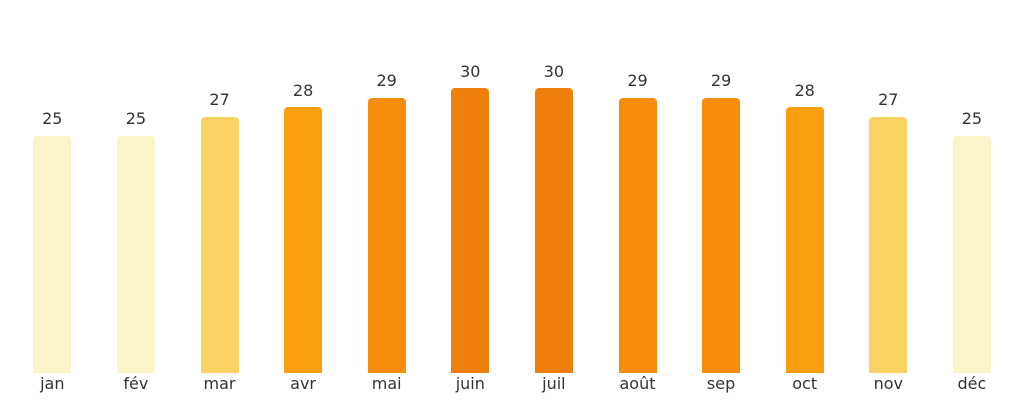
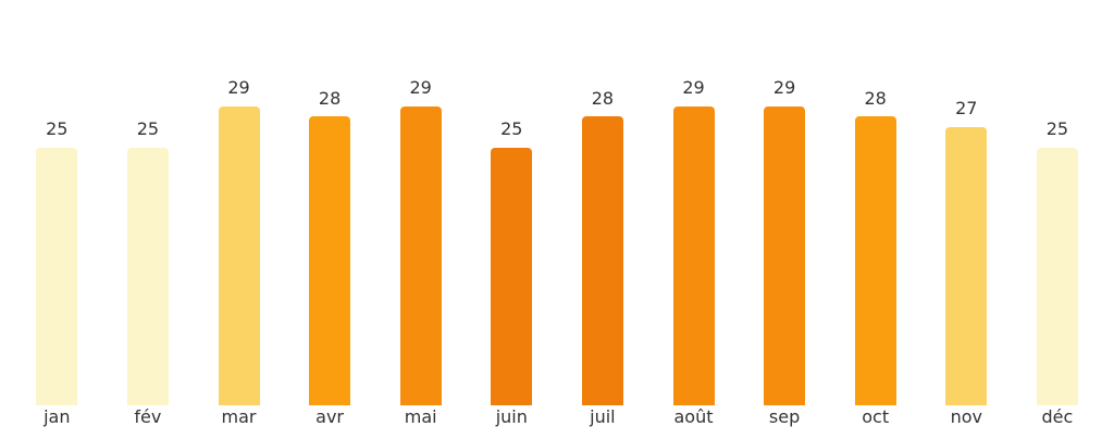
mar: 27 -> 29
juin: 30 -> 25
juil: 30 -> 28
